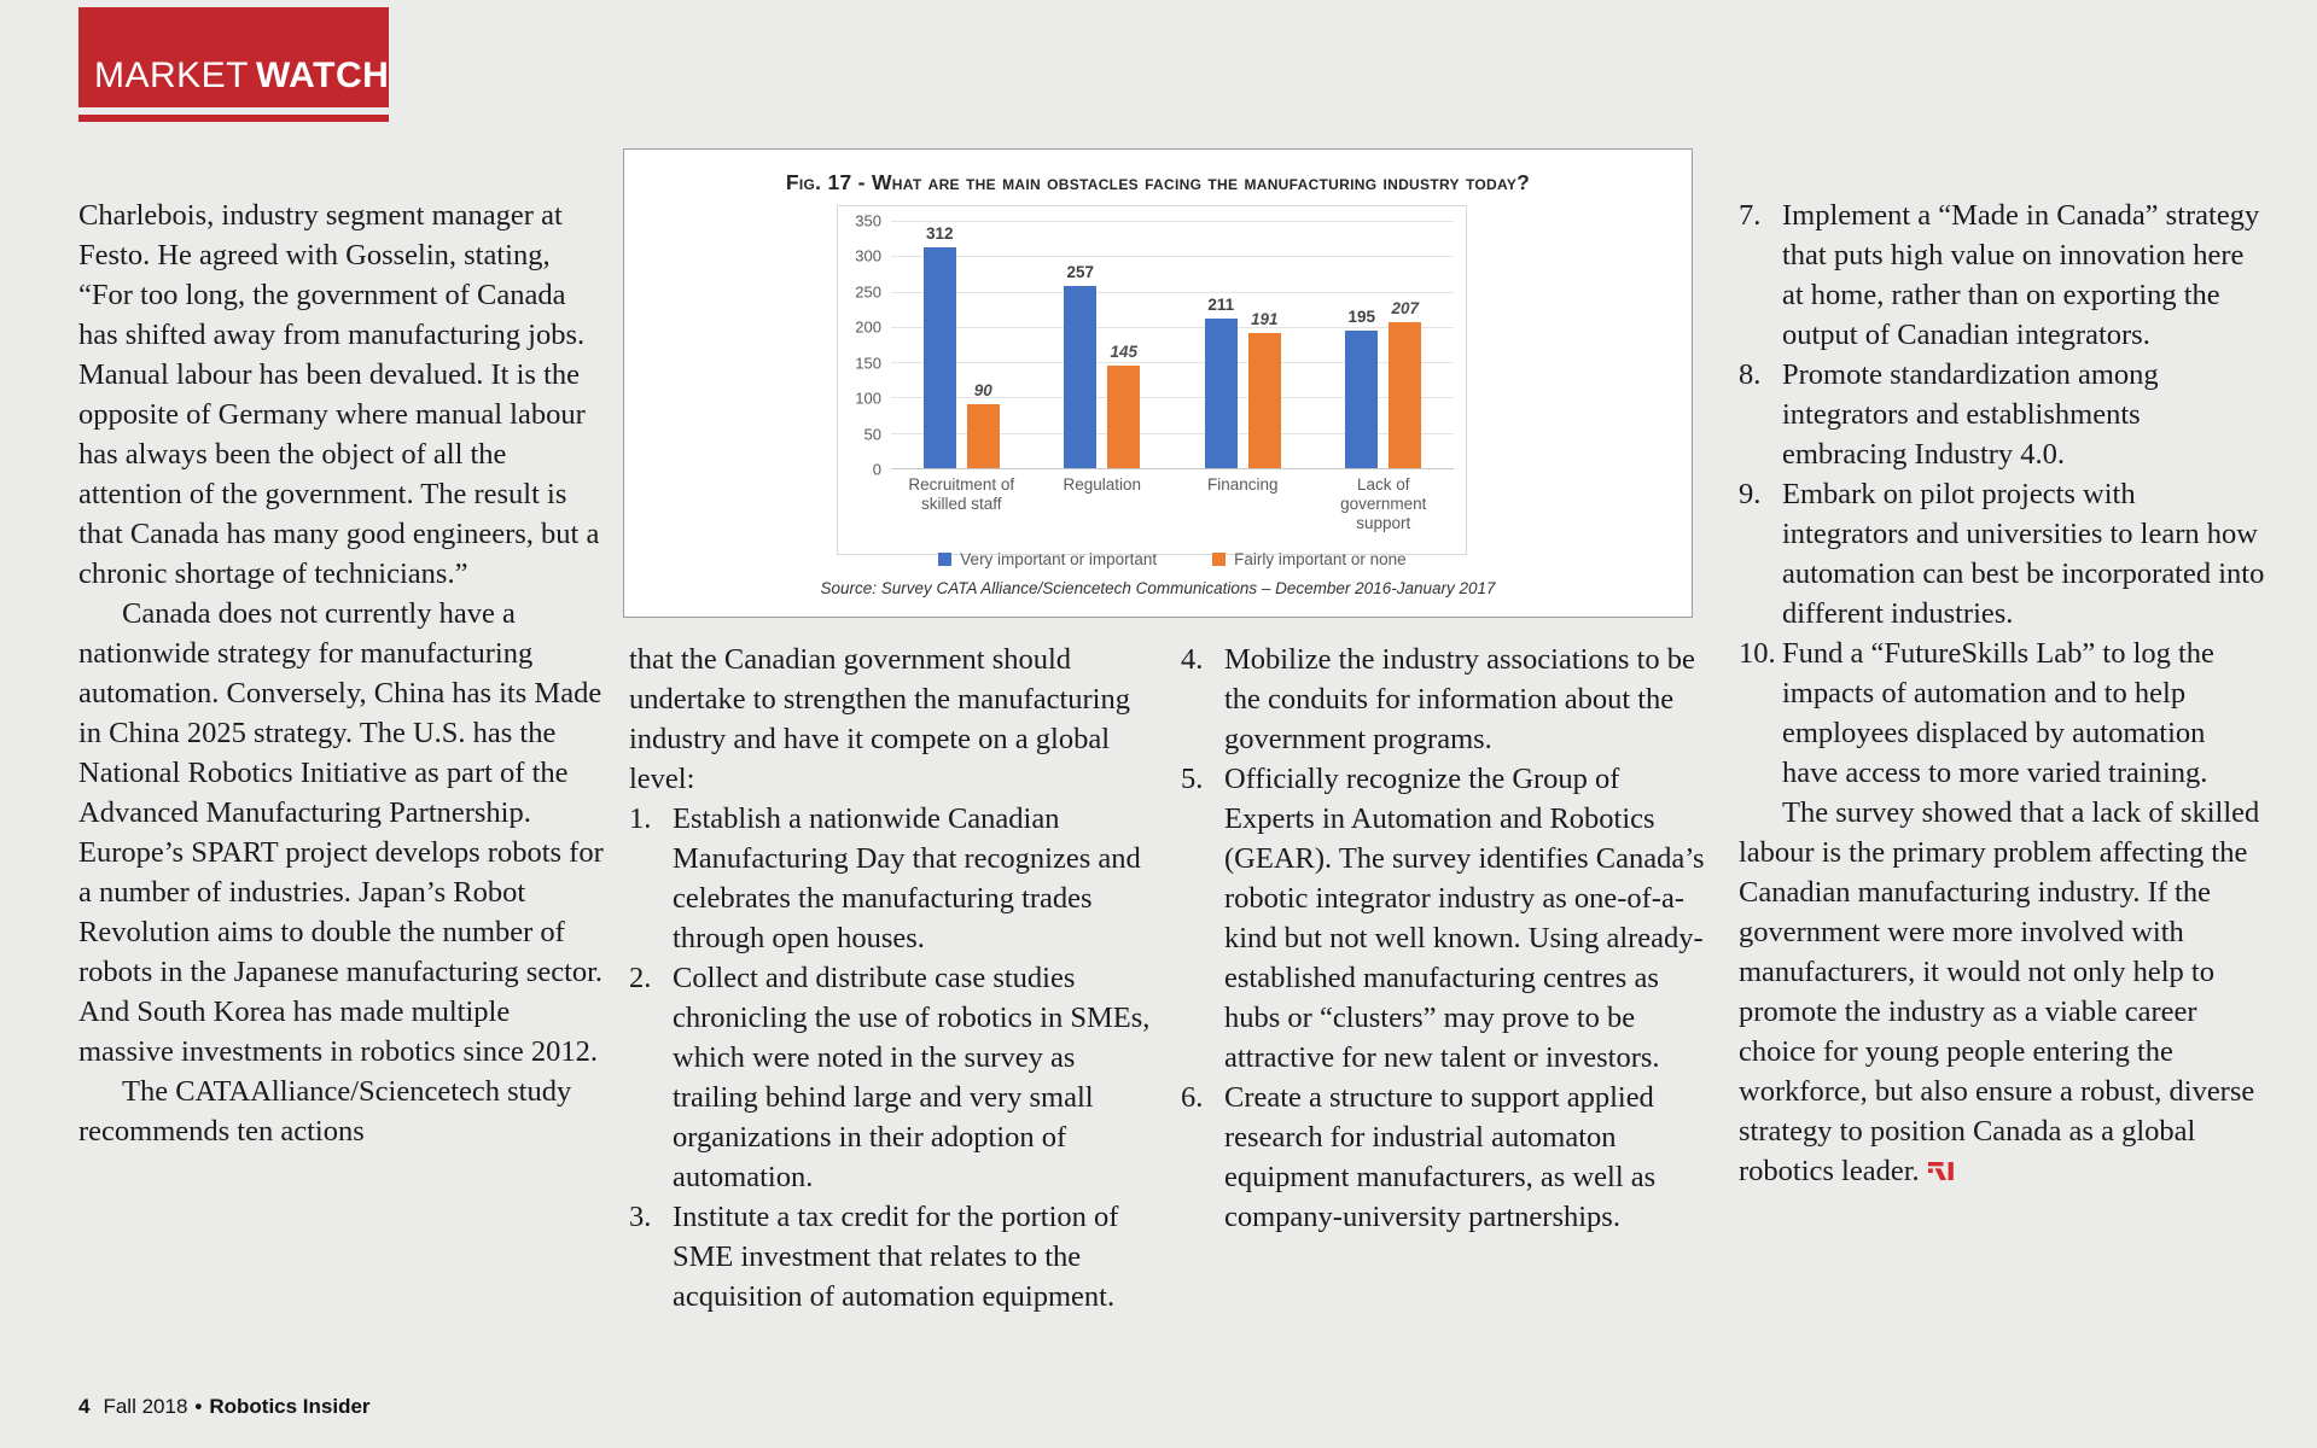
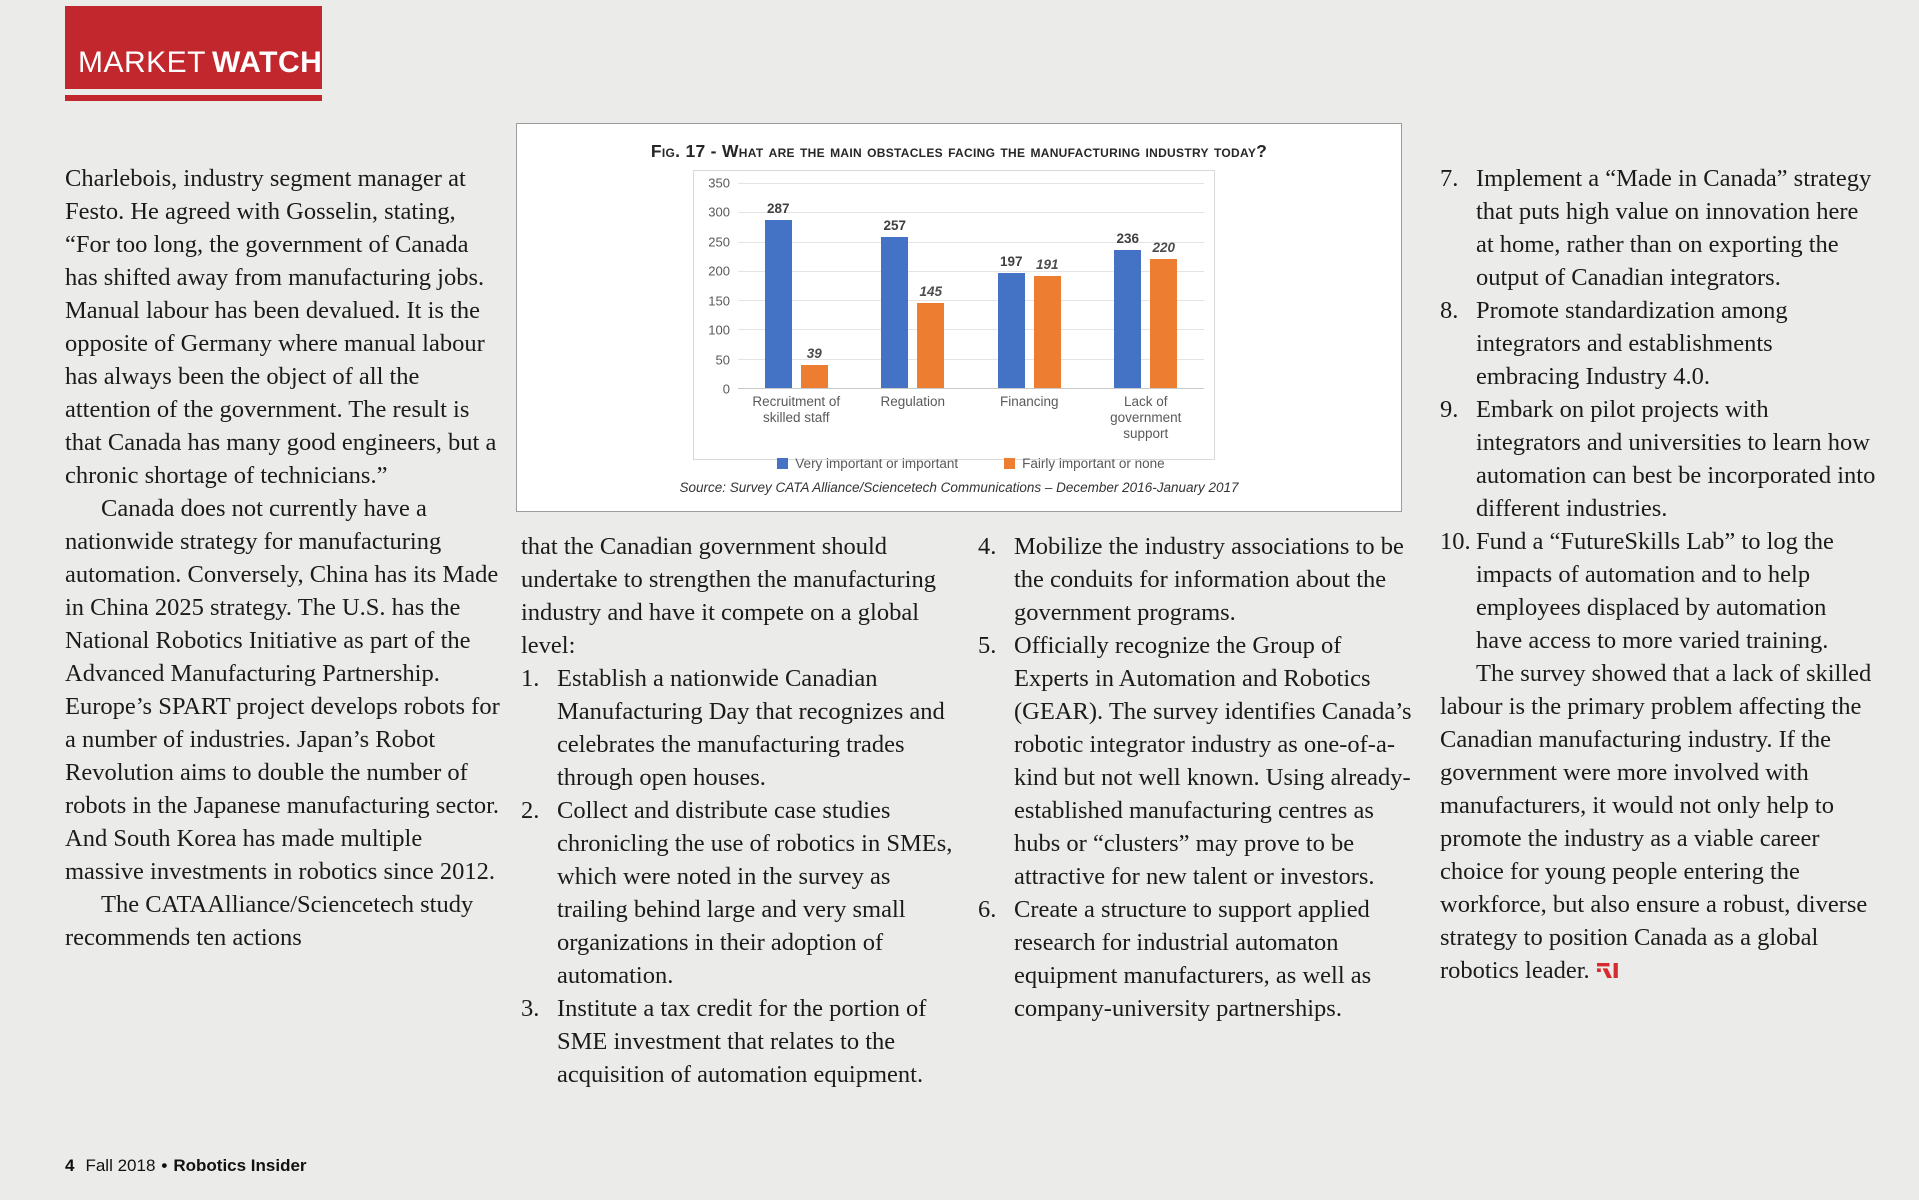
Very important or important/Recruitment of skilled staff: 312 -> 287
Fairly important or none/Recruitment of skilled staff: 90 -> 39
Very important or important/Financing: 211 -> 197
Very important or important/Lack of government support: 195 -> 236
Fairly important or none/Lack of government support: 207 -> 220
